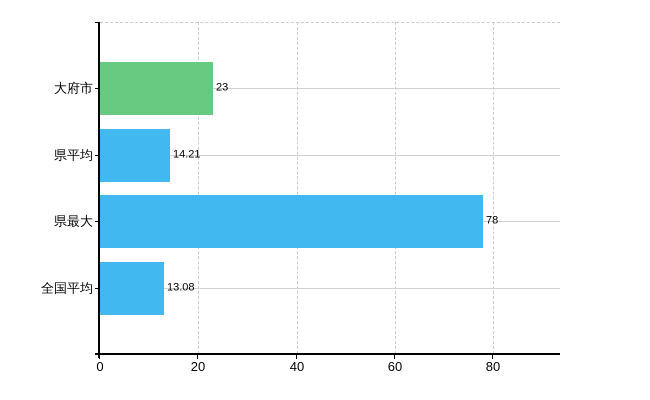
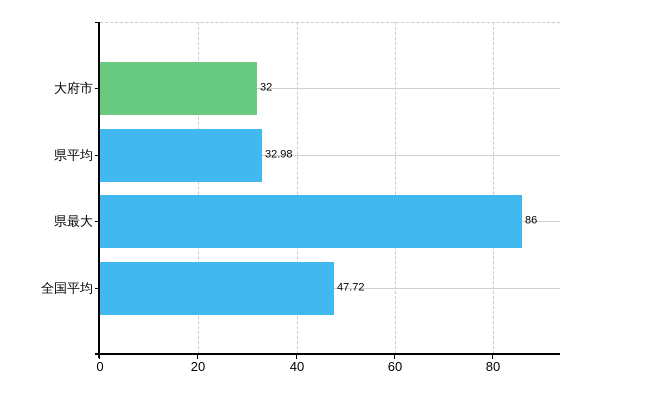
大府市: 23 -> 32
県平均: 14.21 -> 32.98
県最大: 78 -> 86
全国平均: 13.08 -> 47.72
